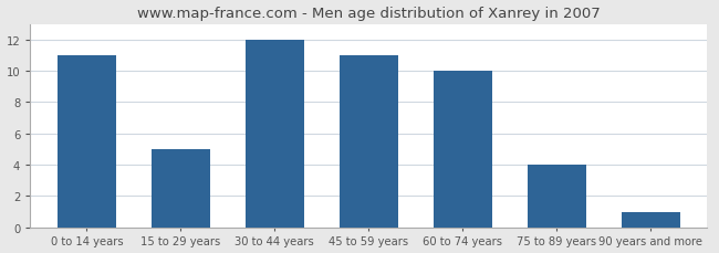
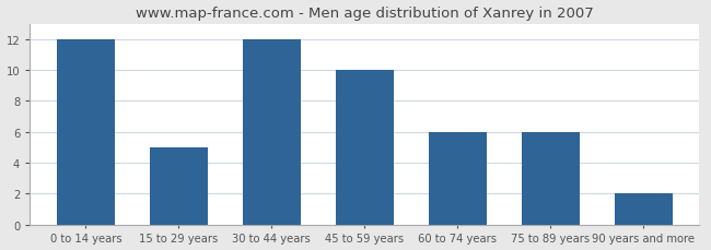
0 to 14 years: 11 -> 12
45 to 59 years: 11 -> 10
60 to 74 years: 10 -> 6
75 to 89 years: 4 -> 6
90 years and more: 1 -> 2
